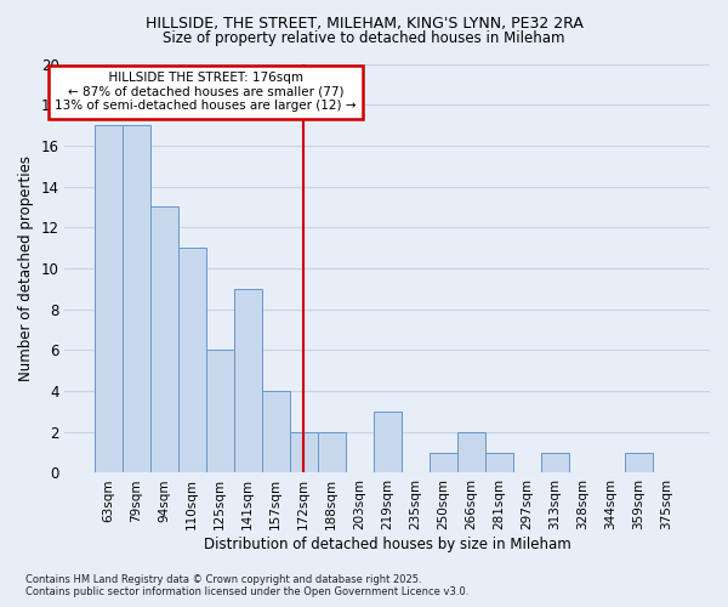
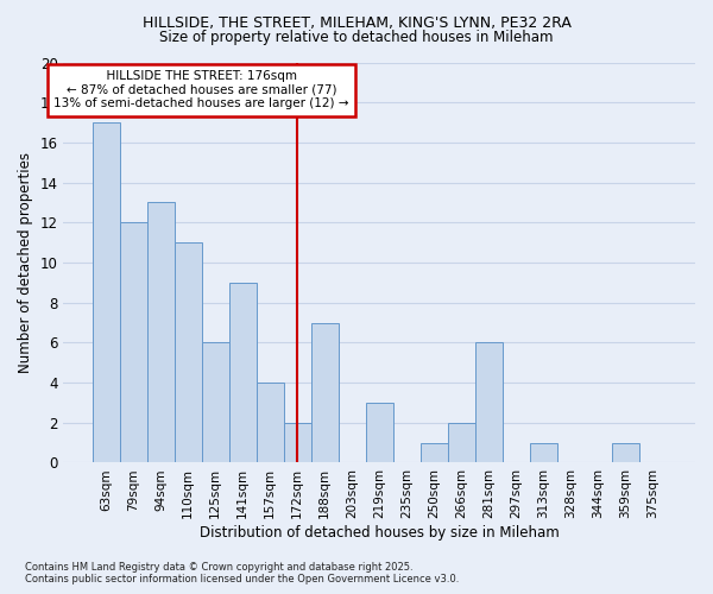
79sqm: 17 -> 12
188sqm: 2 -> 7
281sqm: 1 -> 6
